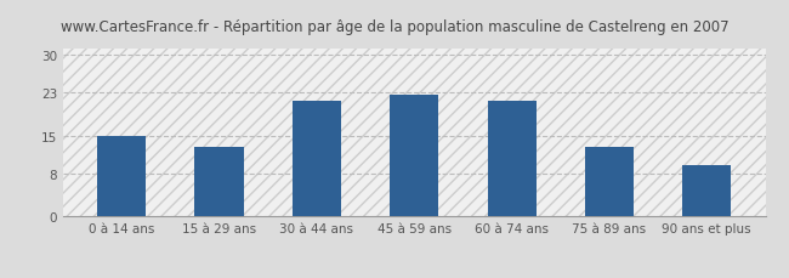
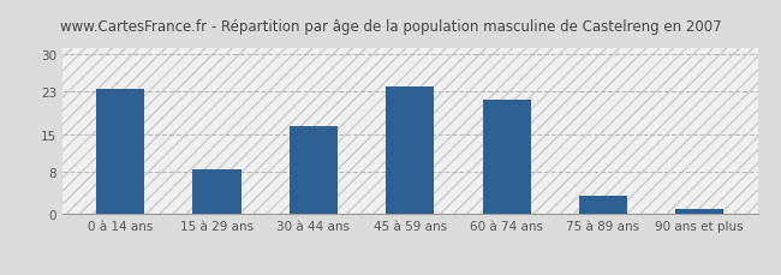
0 à 14 ans: 15.0 -> 23.5
15 à 29 ans: 13.0 -> 8.5
30 à 44 ans: 21.5 -> 16.5
45 à 59 ans: 22.5 -> 24.0
75 à 89 ans: 13.0 -> 3.5
90 ans et plus: 9.5 -> 1.0
